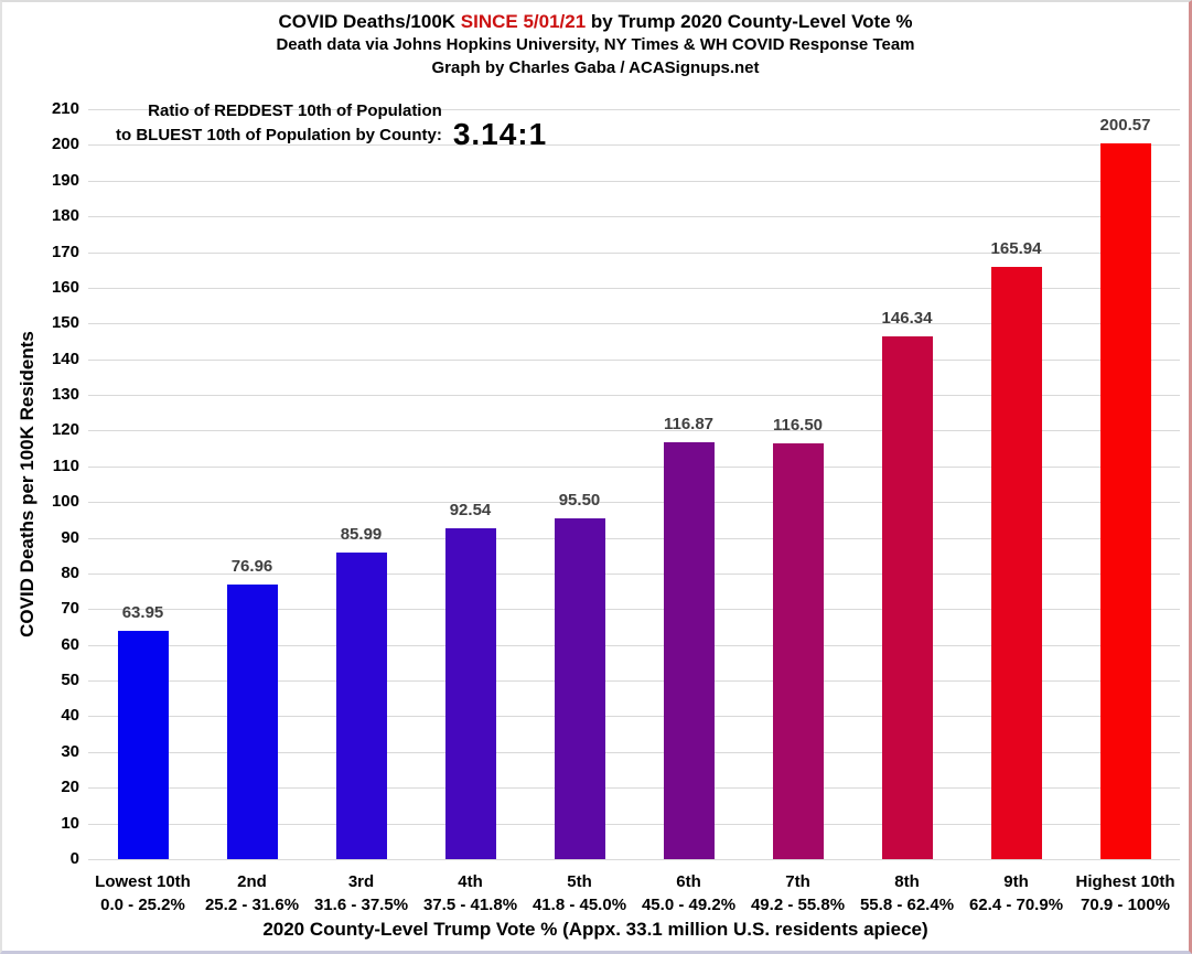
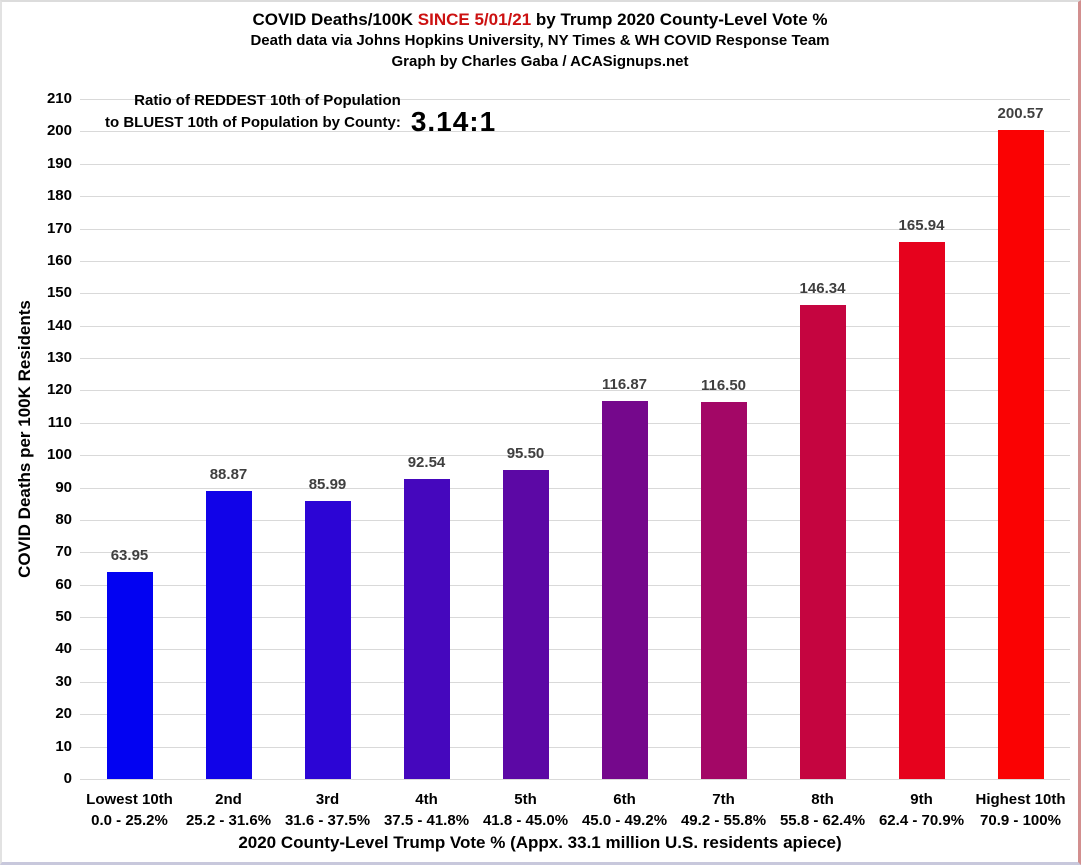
2nd: 76.96 -> 88.87
